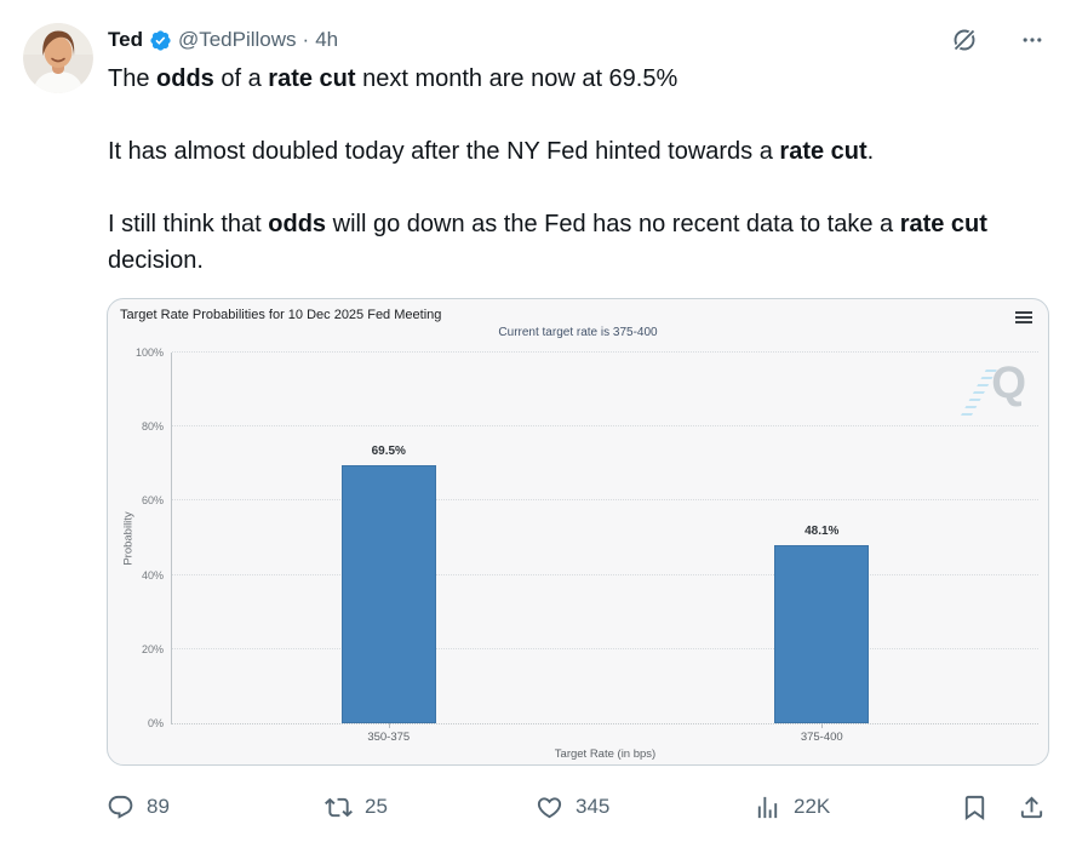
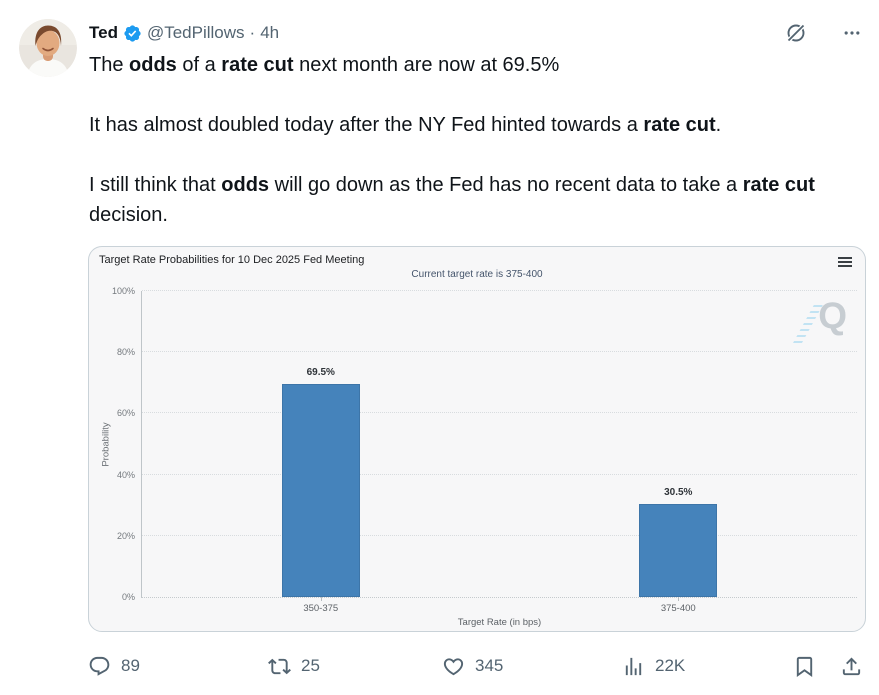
375-400: 48.1% -> 30.5%
